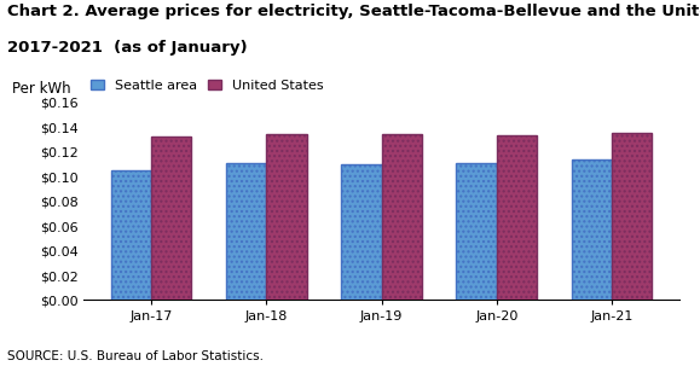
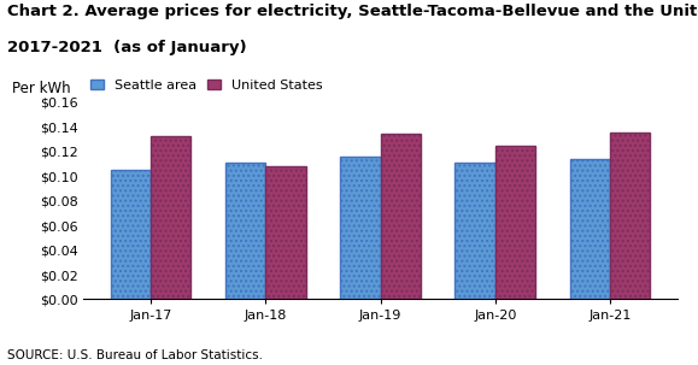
United States/Jan-18: $0.134 -> $0.108
Seattle area/Jan-19: $0.110 -> $0.116
United States/Jan-20: $0.133 -> $0.125
